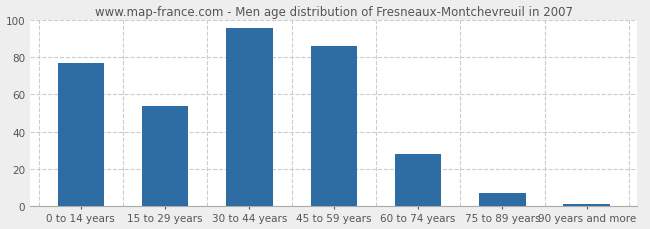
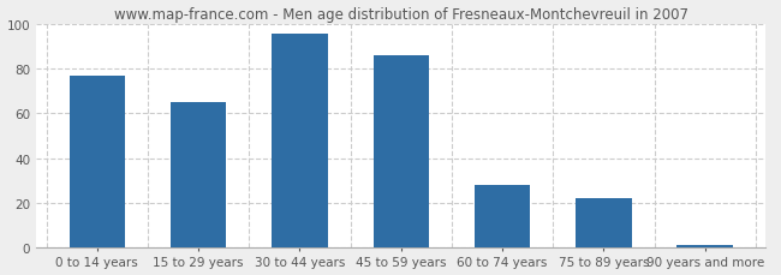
15 to 29 years: 54 -> 65
75 to 89 years: 7 -> 22
